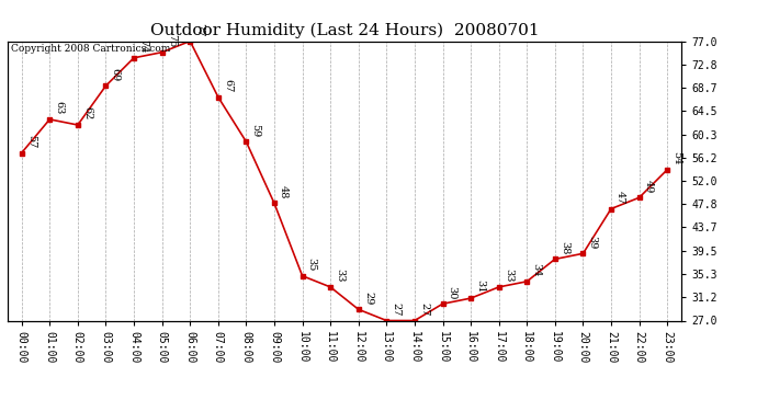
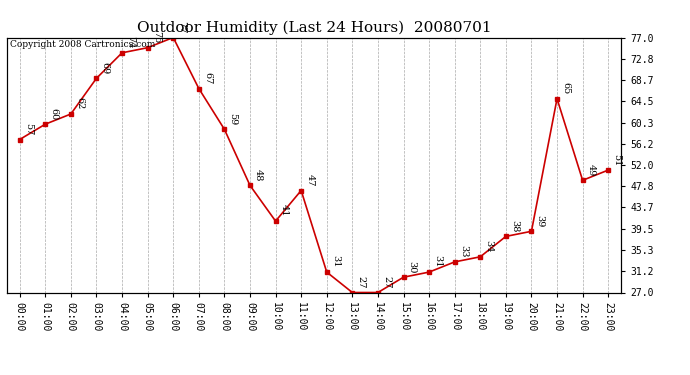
01:00: 63 -> 60
10:00: 35 -> 41
11:00: 33 -> 47
12:00: 29 -> 31
21:00: 47 -> 65
23:00: 54 -> 51
